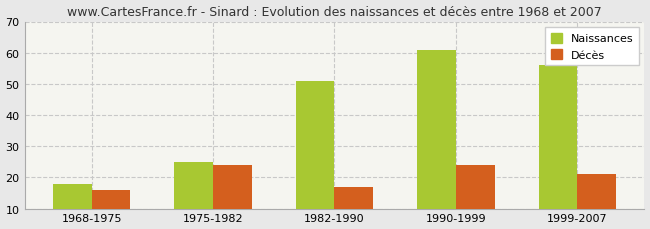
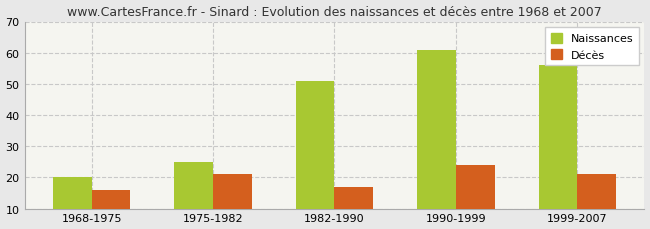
Naissances/1968-1975: 18 -> 20
Décès/1975-1982: 24 -> 21
